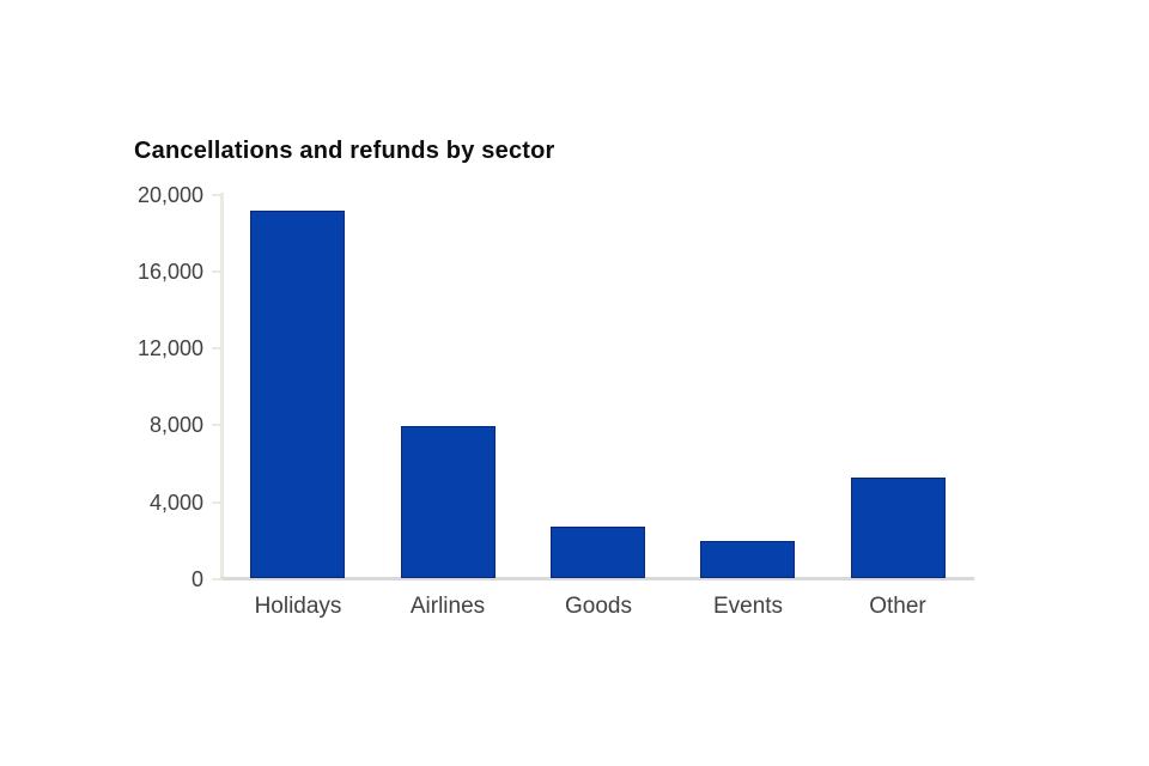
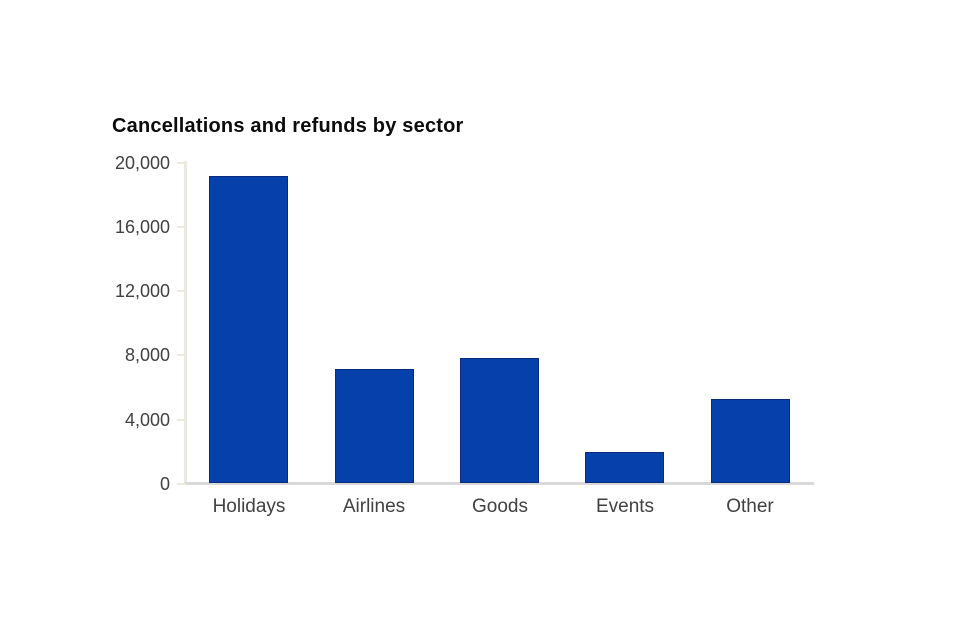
Airlines: 7900 -> 7100
Goods: 2600 -> 7800
